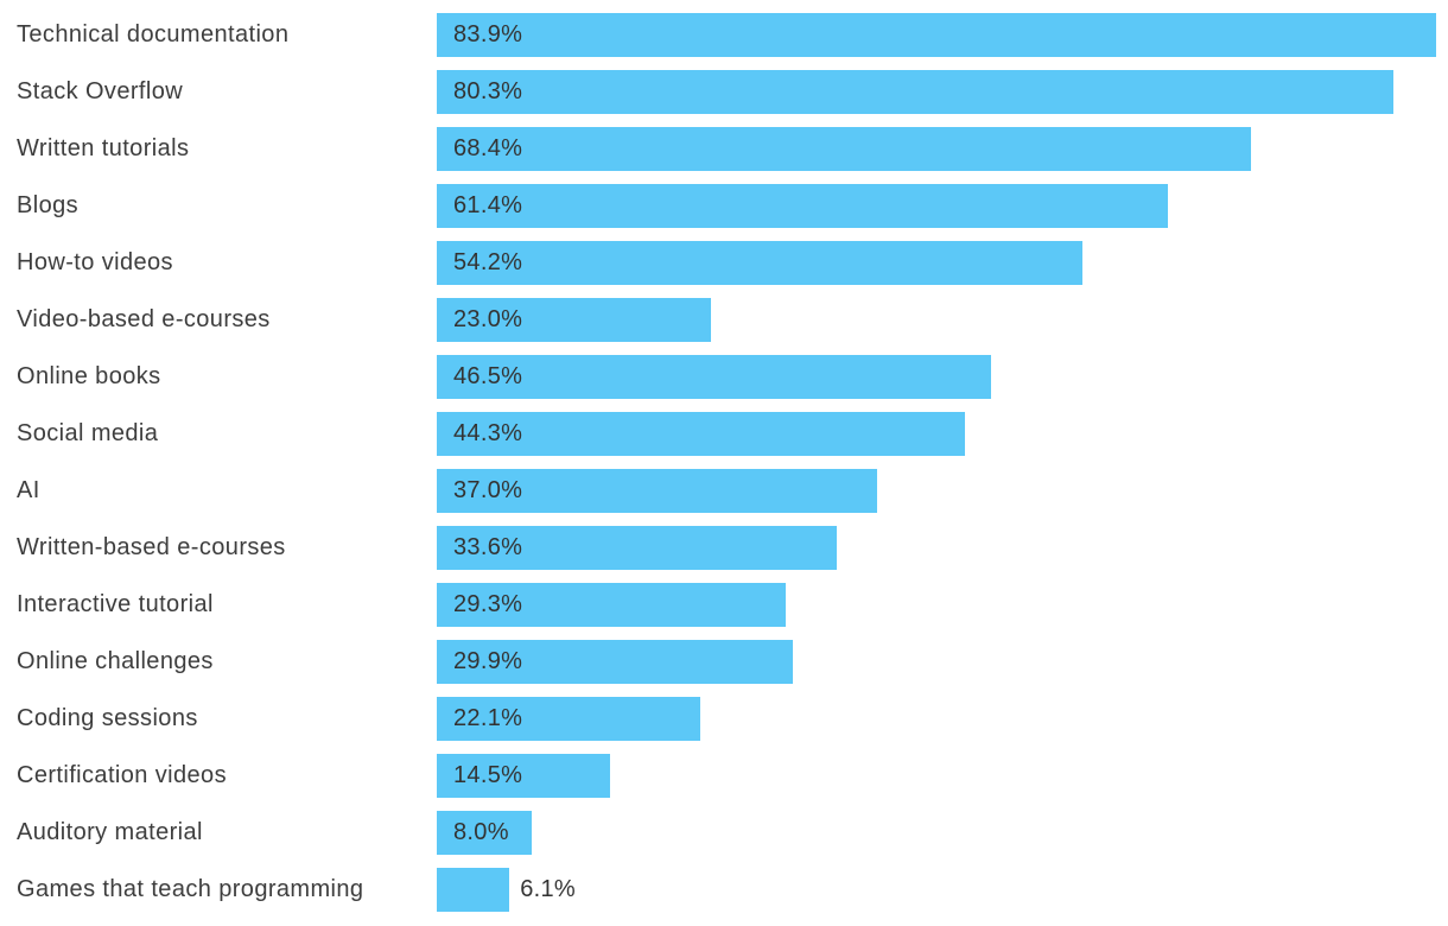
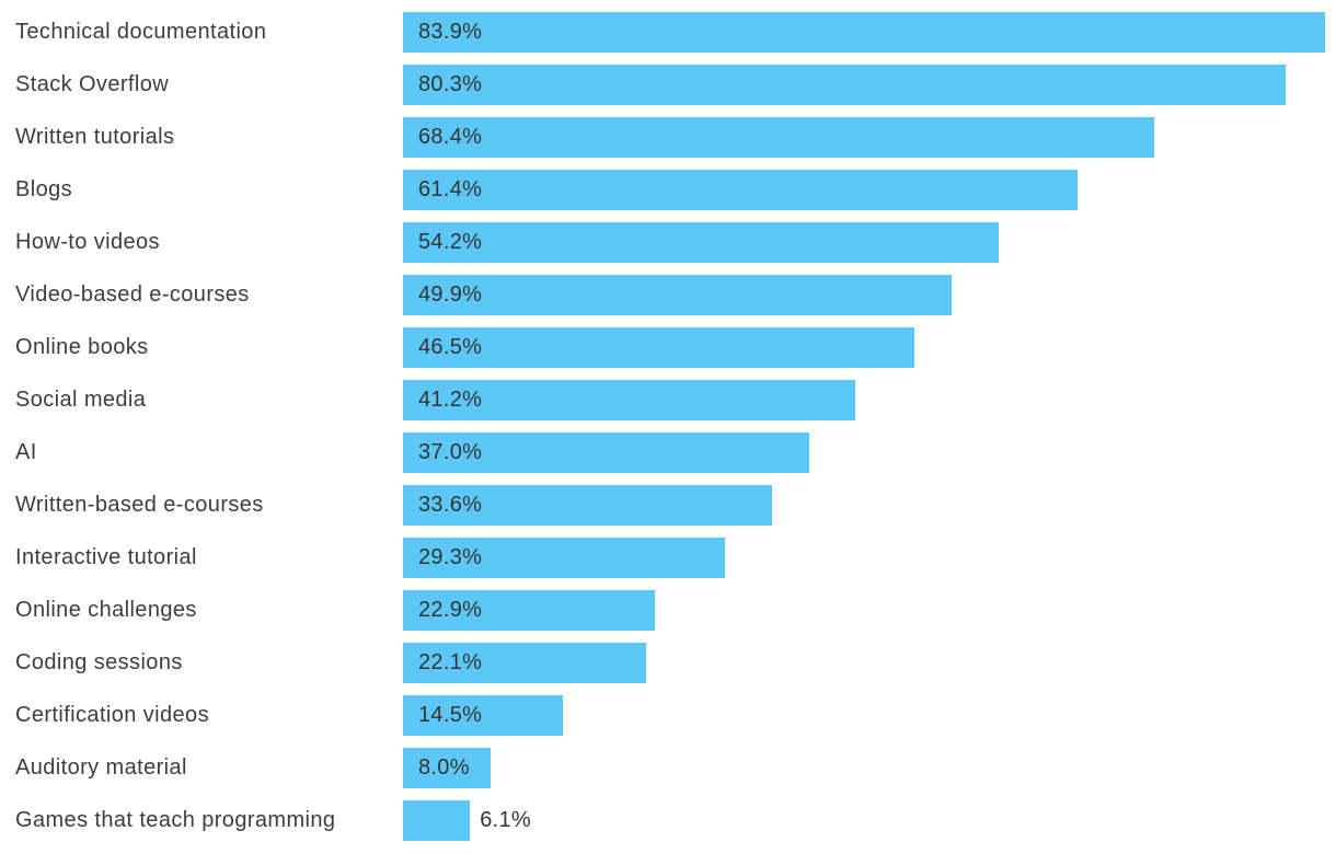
Video-based e-courses: 23.0% -> 49.9%
Social media: 44.3% -> 41.2%
Online challenges: 29.9% -> 22.9%
